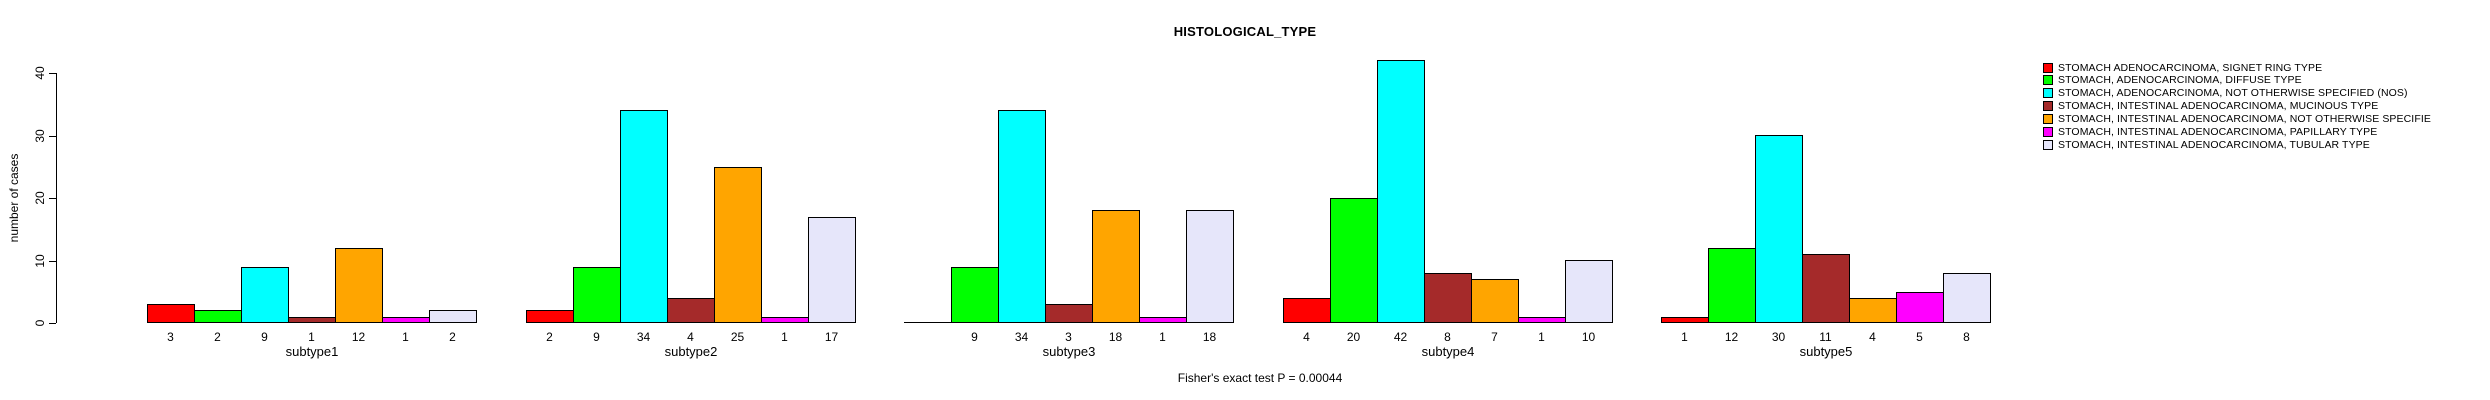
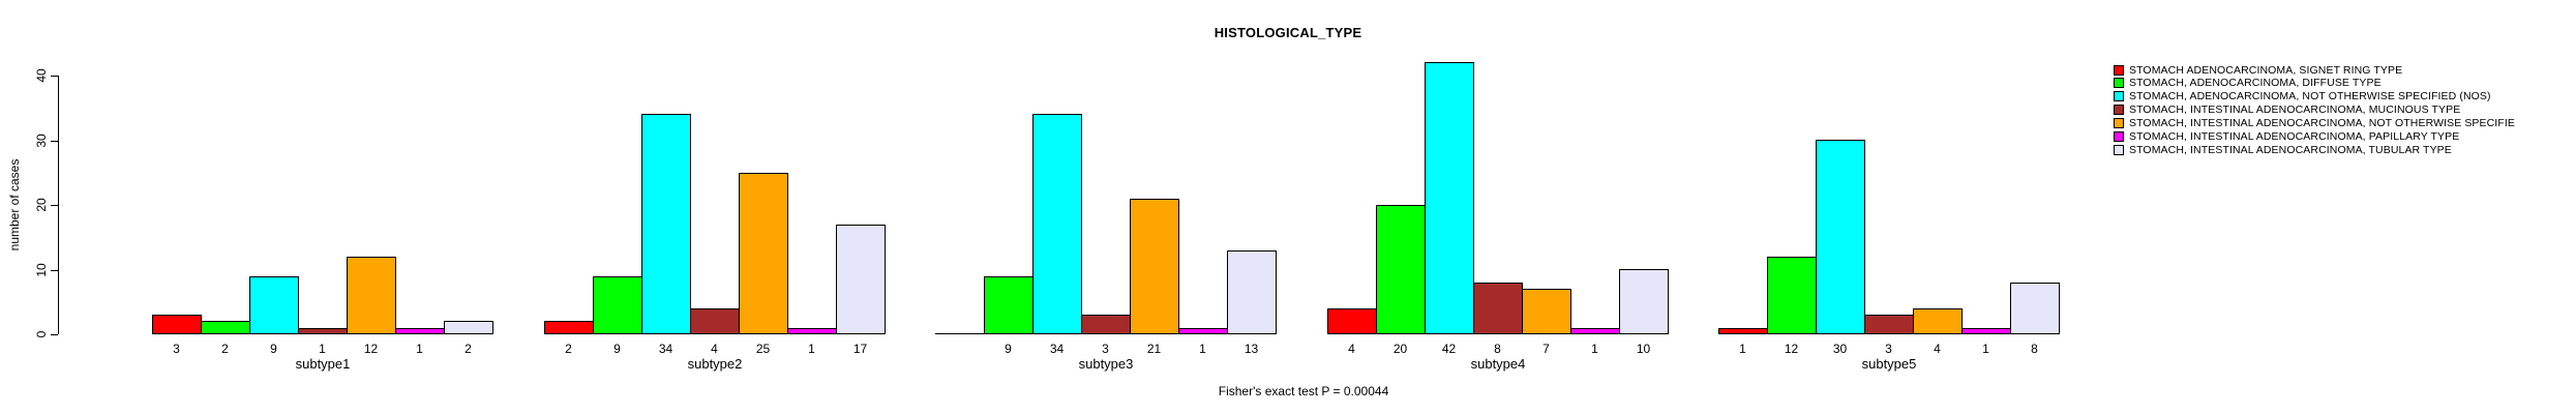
STOMACH, INTESTINAL ADENOCARCINOMA, NOT OTHERWISE SPECIFIE/subtype3: 18 -> 21
STOMACH, INTESTINAL ADENOCARCINOMA, TUBULAR TYPE/subtype3: 18 -> 13
STOMACH, INTESTINAL ADENOCARCINOMA, MUCINOUS TYPE/subtype5: 11 -> 3
STOMACH, INTESTINAL ADENOCARCINOMA, PAPILLARY TYPE/subtype5: 5 -> 1
